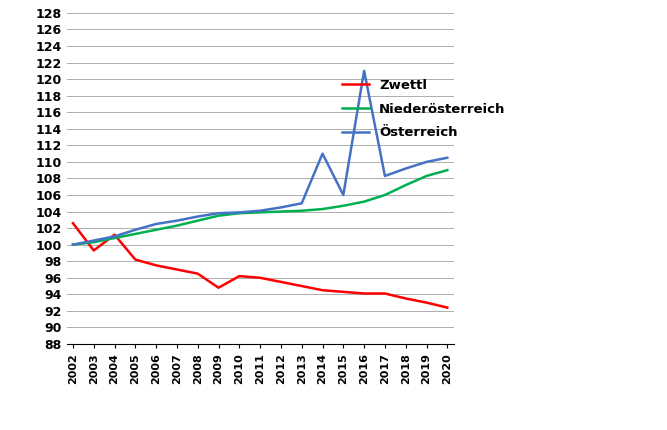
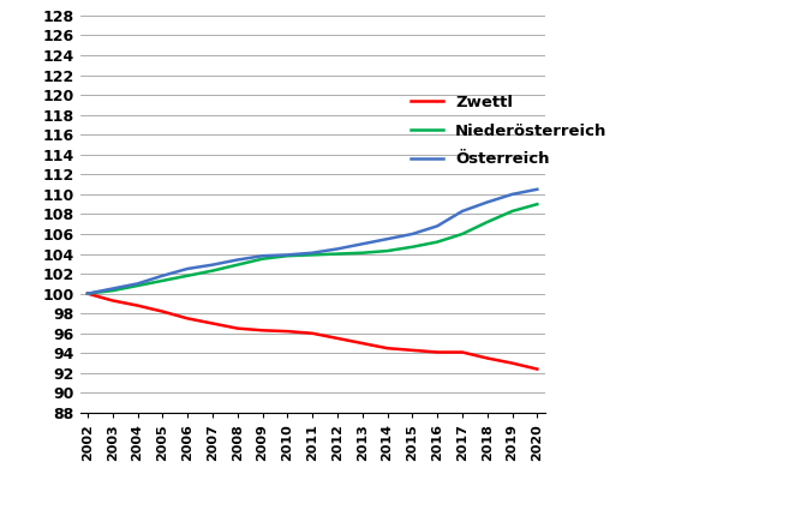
Zwettl/2002: 102.6 -> 100.0
Zwettl/2004: 101.2 -> 98.8
Zwettl/2009: 94.8 -> 96.3
Österreich/2014: 111.0 -> 105.5
Österreich/2016: 121.0 -> 106.8
